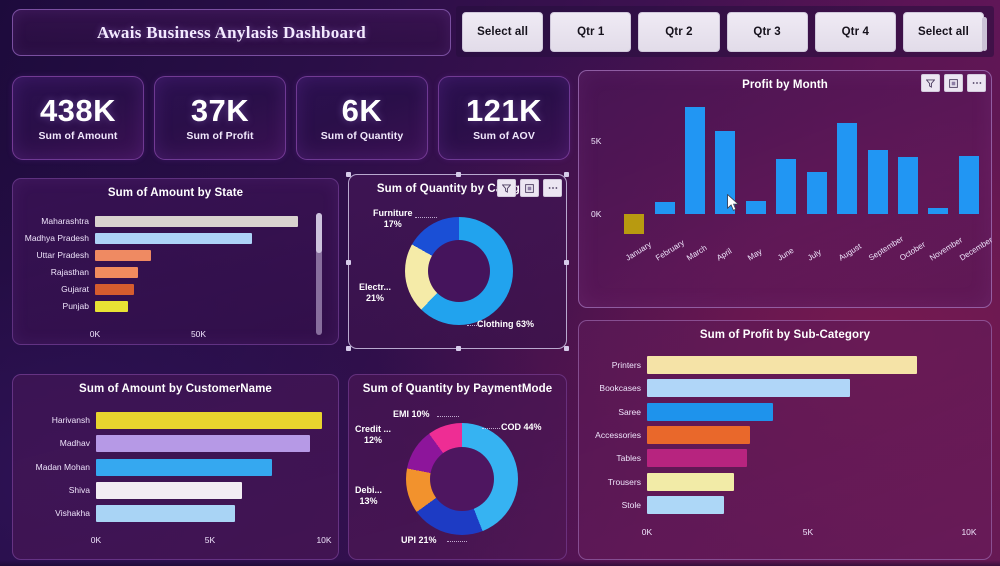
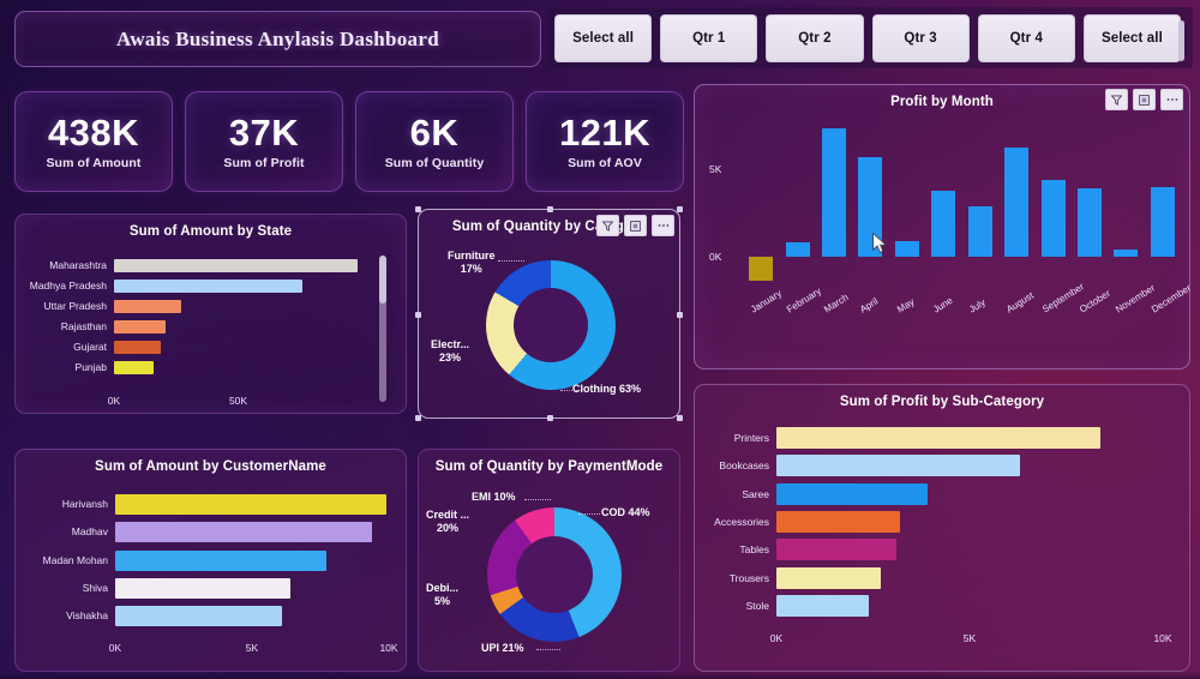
Sum of Quantity by Category/Electr...: 21% -> 23%
Sum of Quantity by PaymentMode/Debi...: 13% -> 5%
Sum of Quantity by PaymentMode/Credit ...: 12% -> 20%
